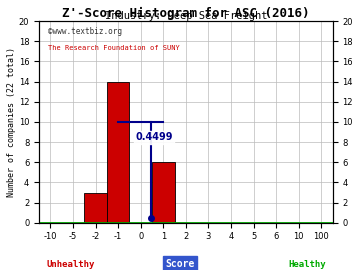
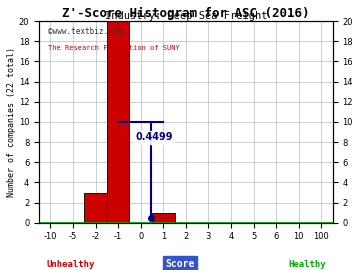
-1: 14 -> 20
1: 6 -> 1
